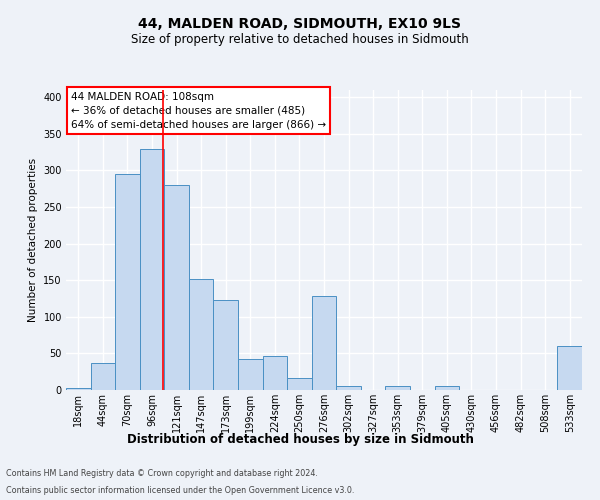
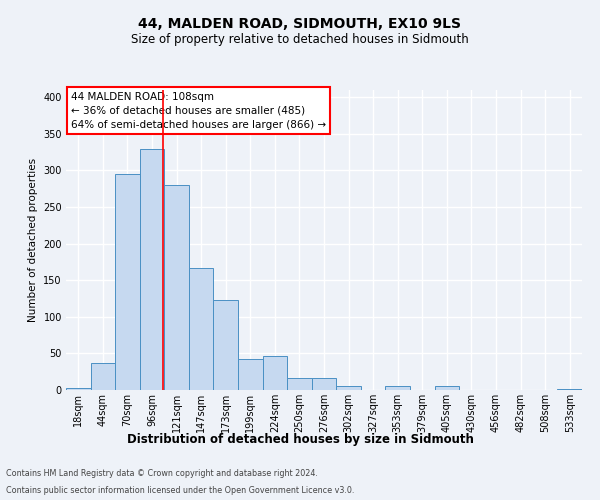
147sqm: 152 -> 167
276sqm: 128 -> 17
533sqm: 60 -> 2
